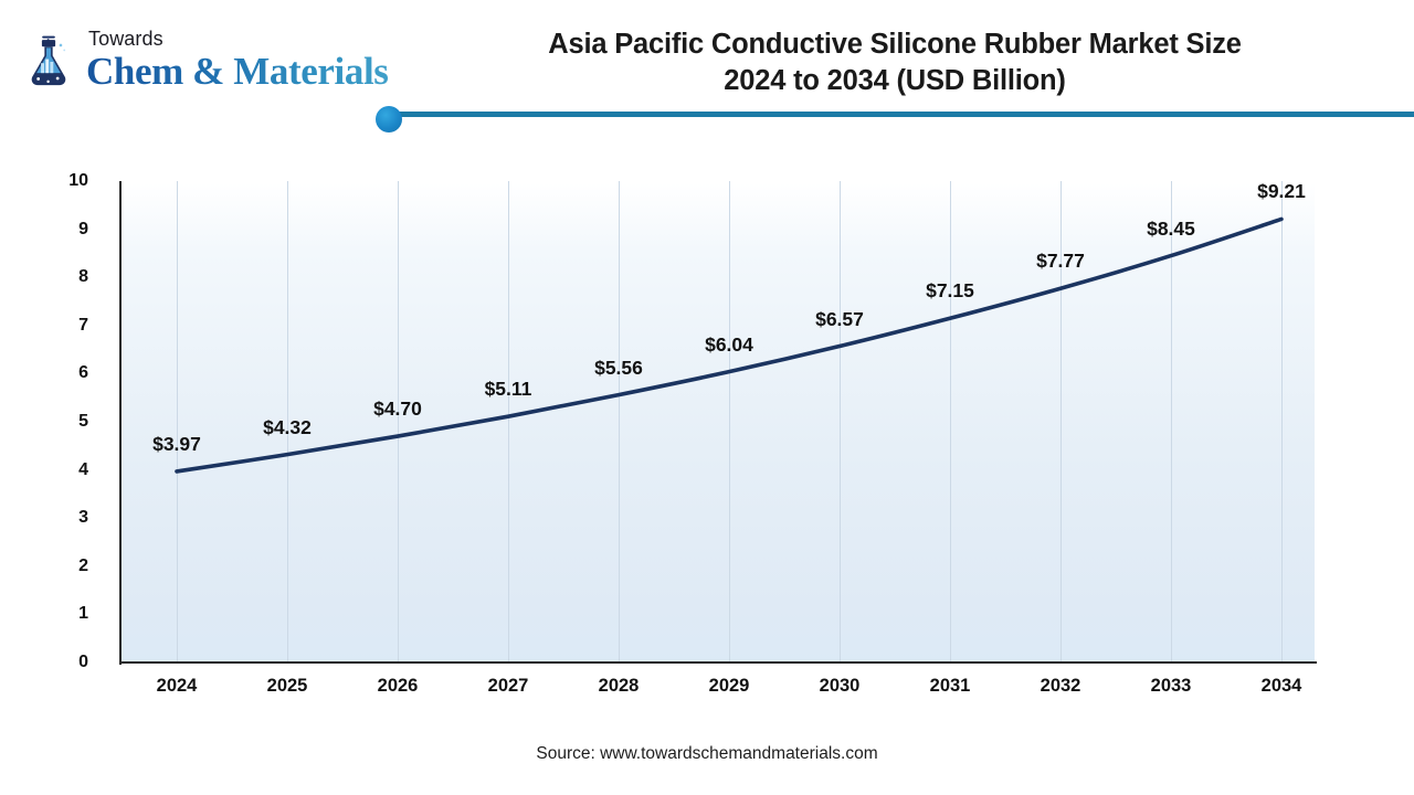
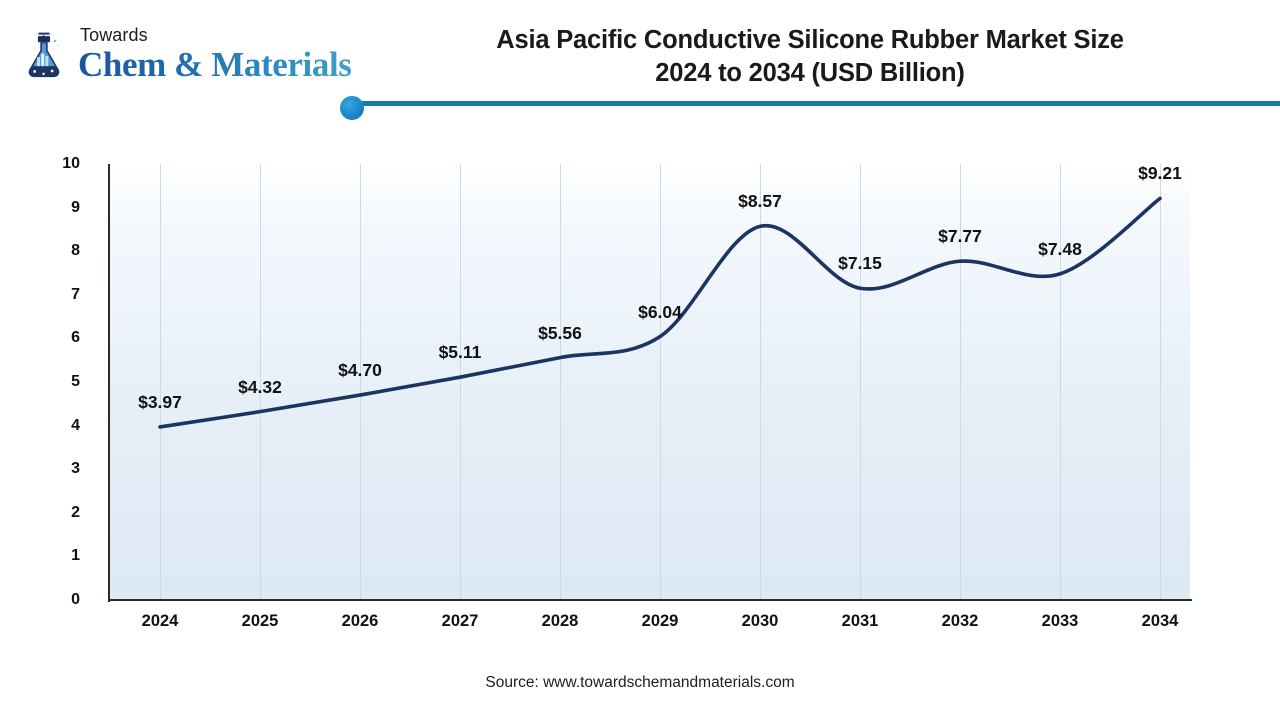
2030: $6.57 -> $8.57
2033: $8.45 -> $7.48
